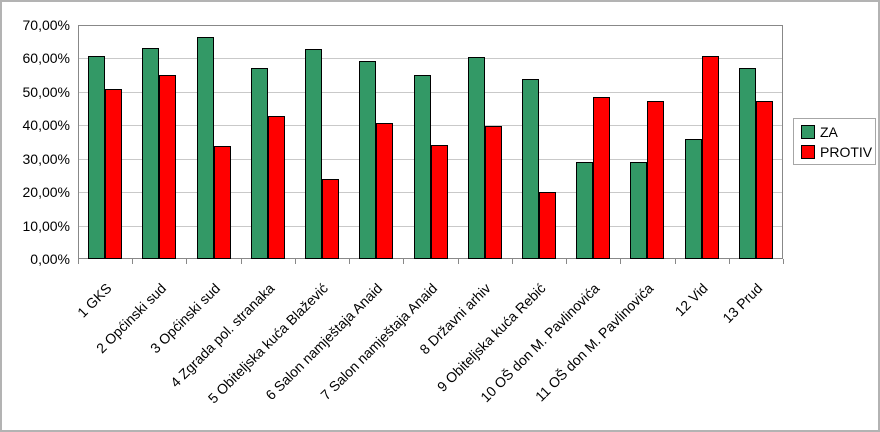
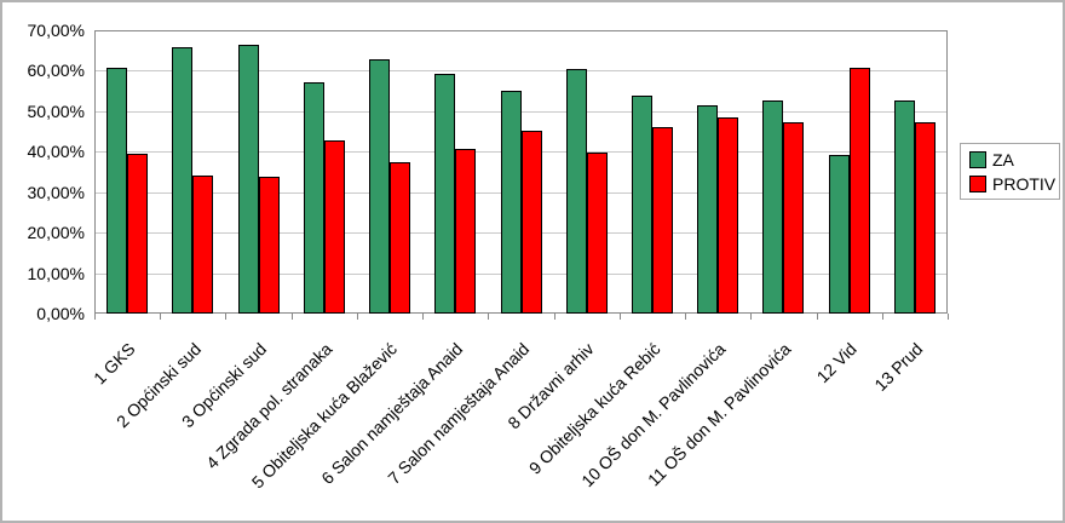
PROTIV/1 GKS: 51% -> 39%
ZA/2 Općinski sud: 63% -> 66%
PROTIV/2 Općinski sud: 55% -> 34%
PROTIV/5 Obiteljska kuća Blažević: 24% -> 37%
PROTIV/7 Salon namještaja Anaid: 34% -> 45%
PROTIV/9 Obiteljska kuća Rebić: 20% -> 46%
ZA/10 OŠ don M. Pavlinovića: 29% -> 51%
ZA/11 OŠ don M. Pavlinovića: 29% -> 53%
ZA/12 Vid: 36% -> 39%
ZA/13 Prud: 57% -> 53%
